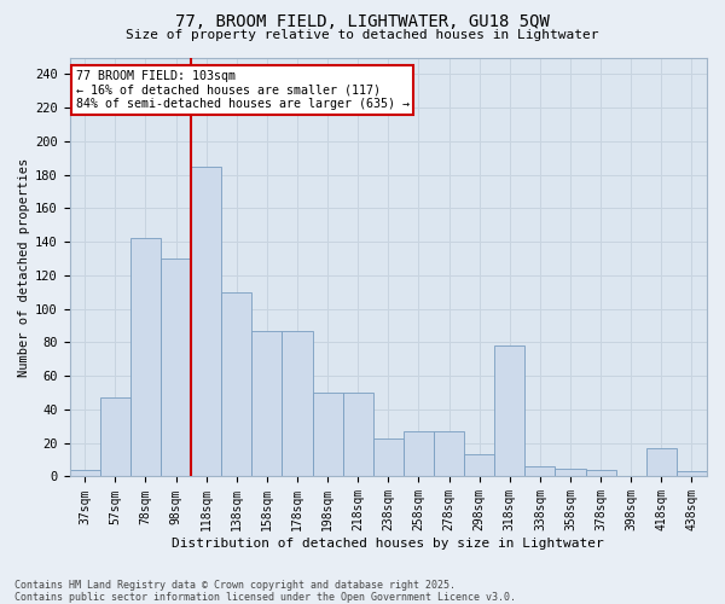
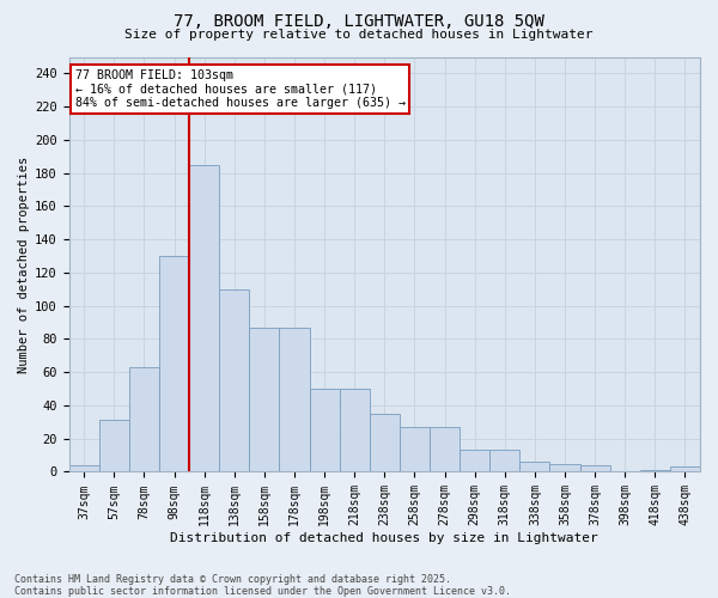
57sqm: 47 -> 31
78sqm: 142 -> 63
238sqm: 23 -> 35
318sqm: 78 -> 13
418sqm: 17 -> 1
